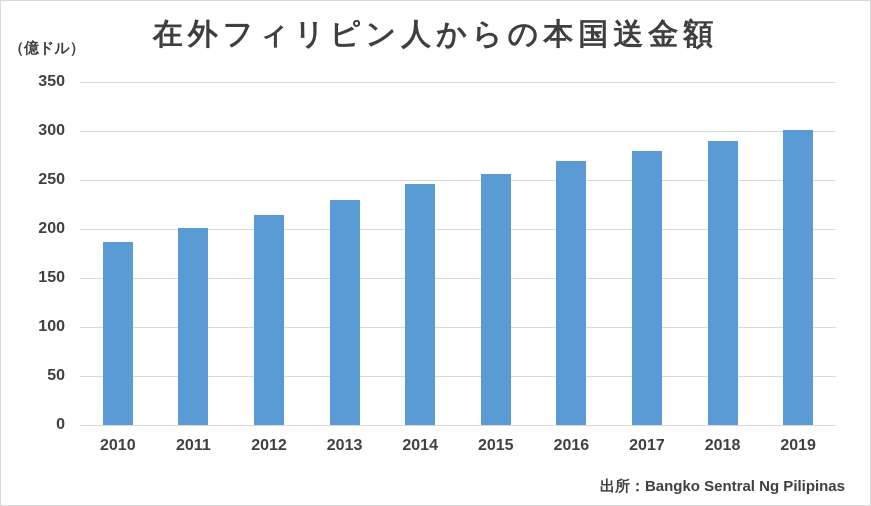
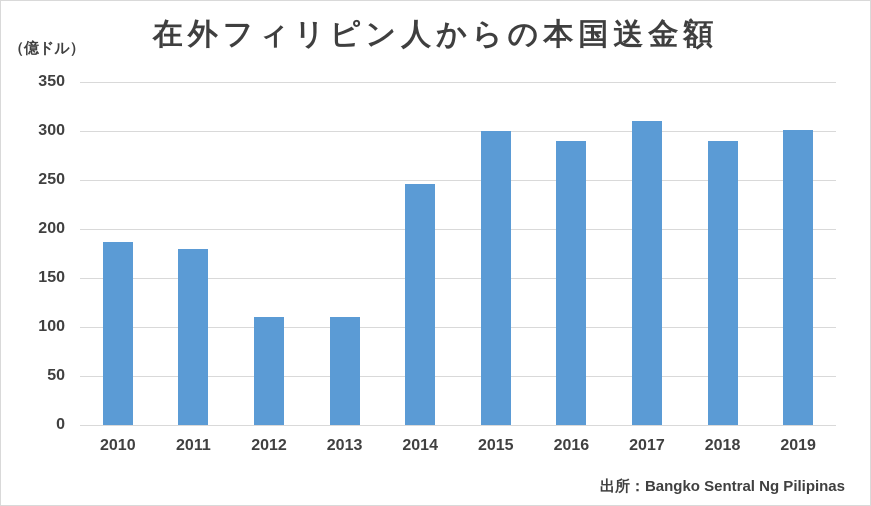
2011: 200 -> 180
2012: 210 -> 110
2013: 230 -> 110
2015: 260 -> 300
2016: 270 -> 290
2017: 280 -> 310
